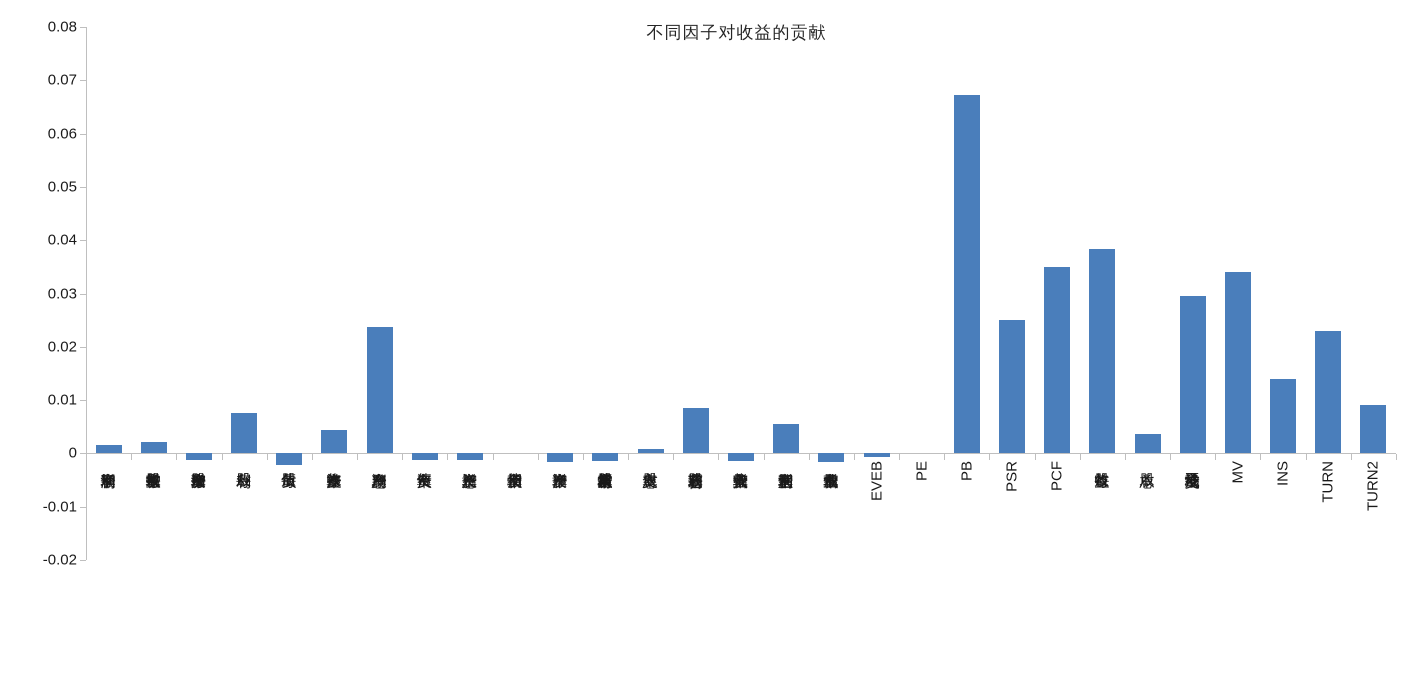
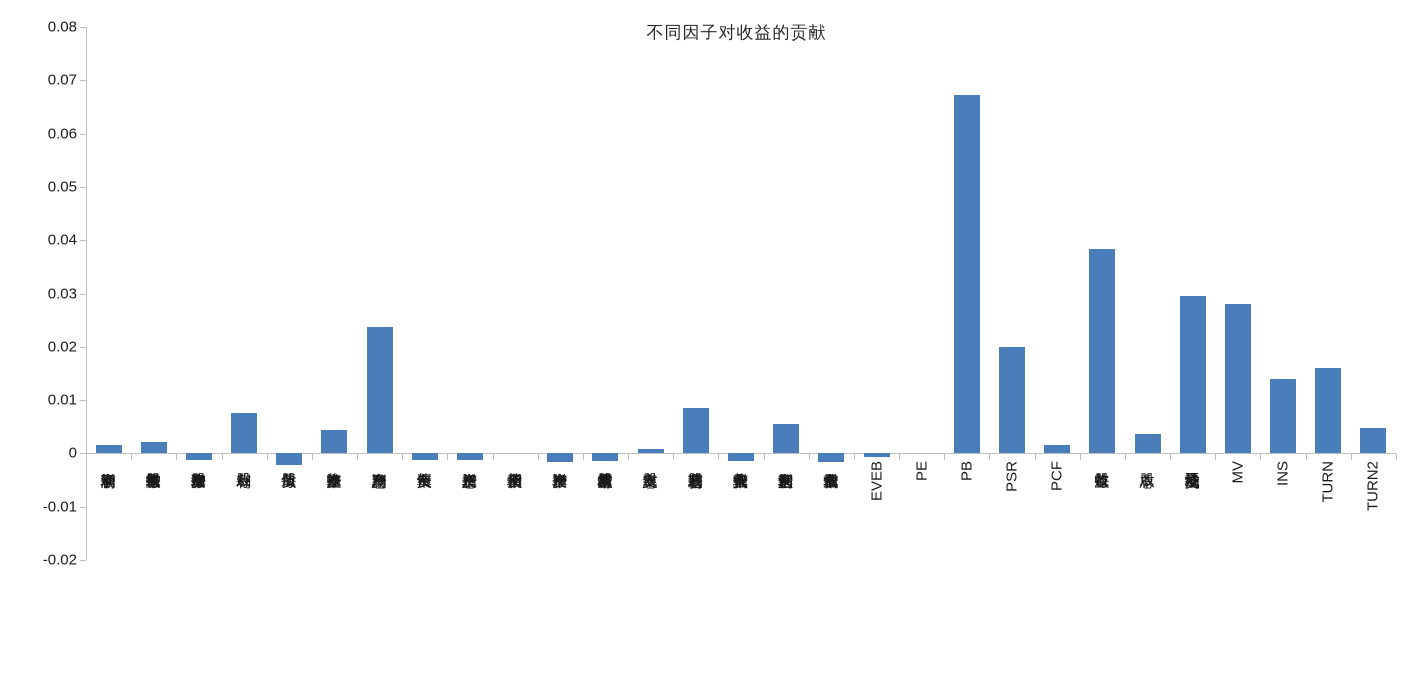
PSR: 0.025 -> 0.020
PCF: 0.035 -> 0.002
MV: 0.034 -> 0.028
TURN: 0.023 -> 0.016
TURN2: 0.009 -> 0.005
